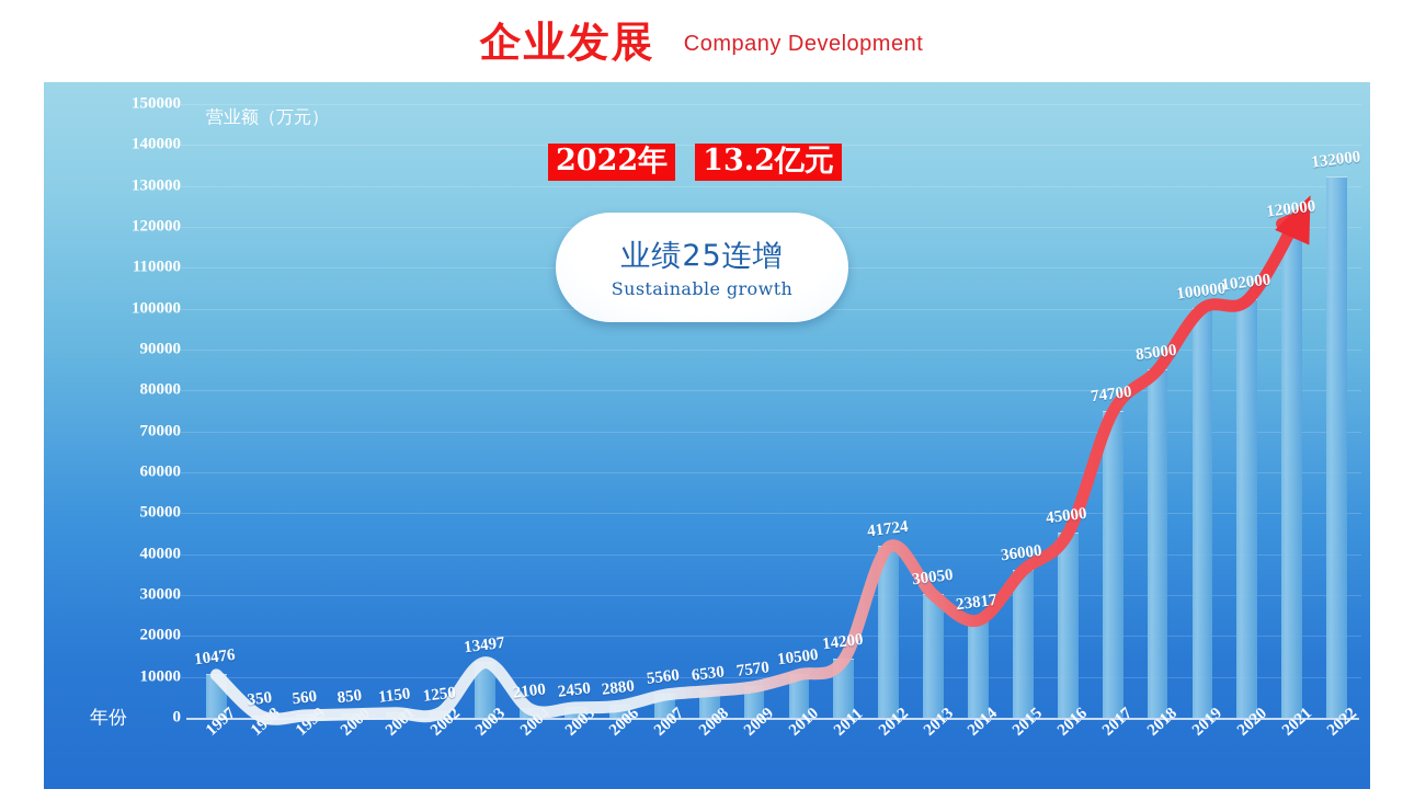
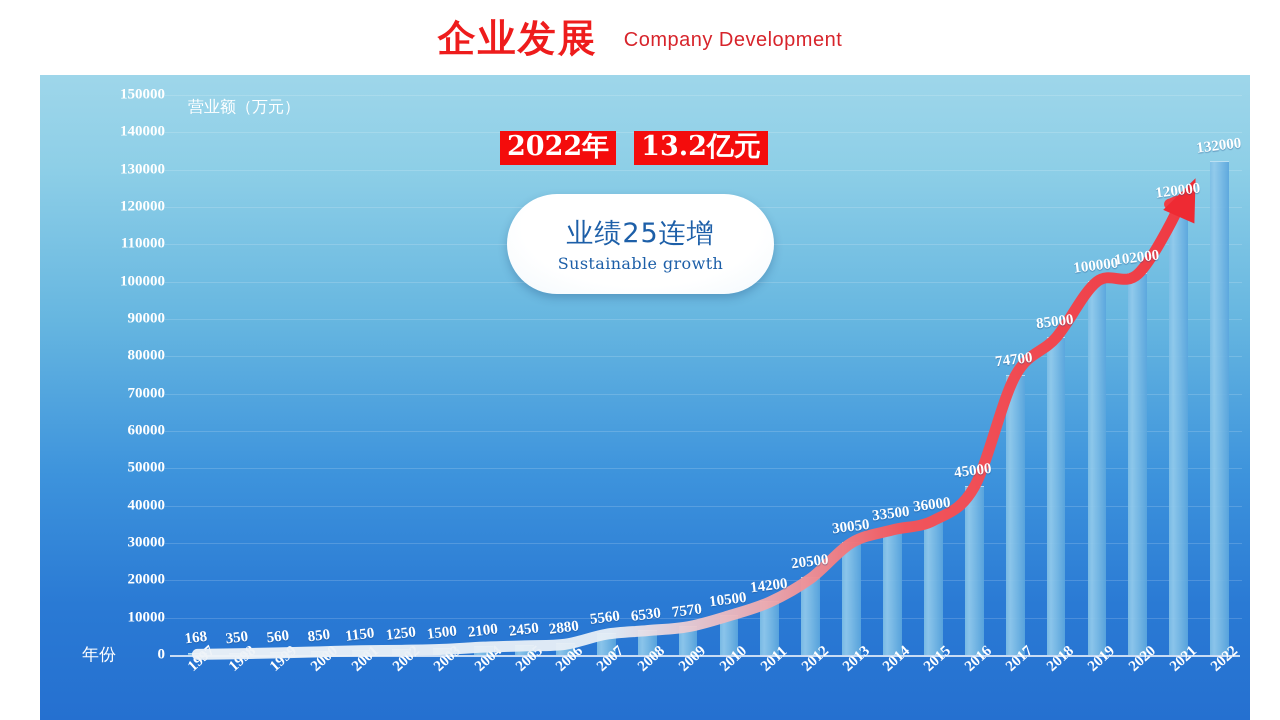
1997: 10476 -> 168
2003: 13497 -> 1500
2012: 41724 -> 20500
2014: 23817 -> 33500
